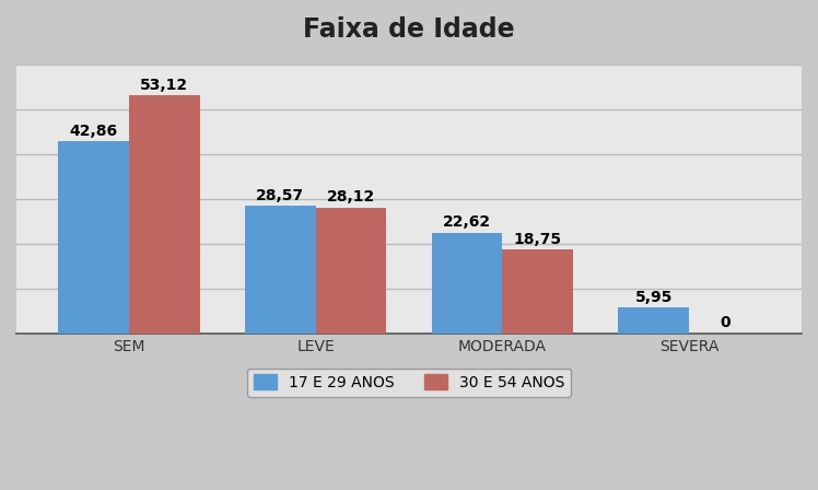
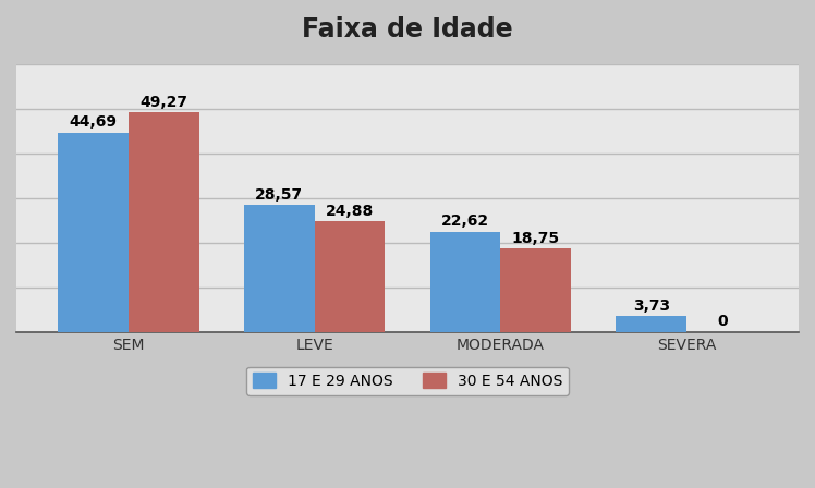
17 E 29 ANOS/SEM: 42,86 -> 44,69
30 E 54 ANOS/SEM: 53,12 -> 49,27
30 E 54 ANOS/LEVE: 28,12 -> 24,88
17 E 29 ANOS/SEVERA: 5,95 -> 3,73
